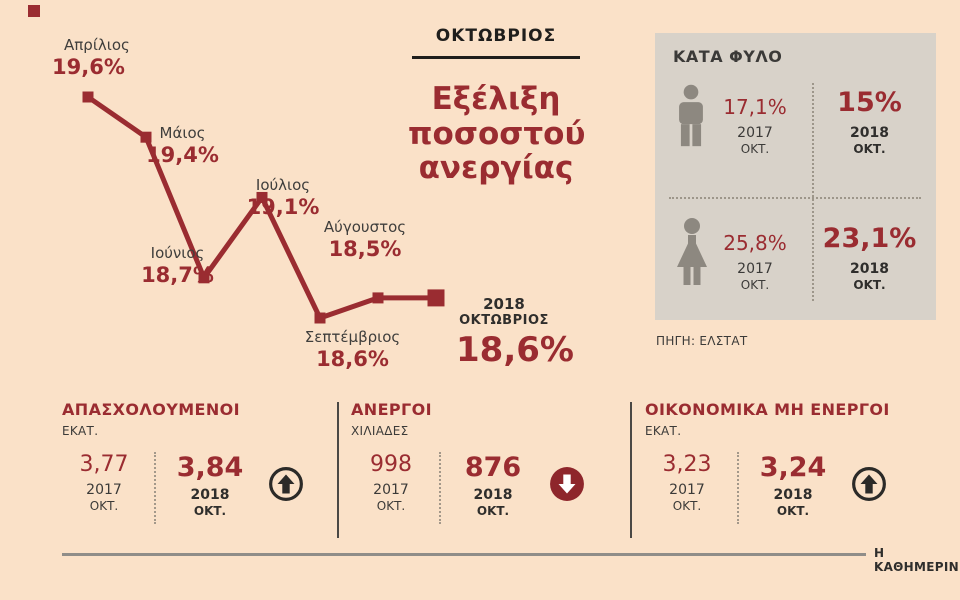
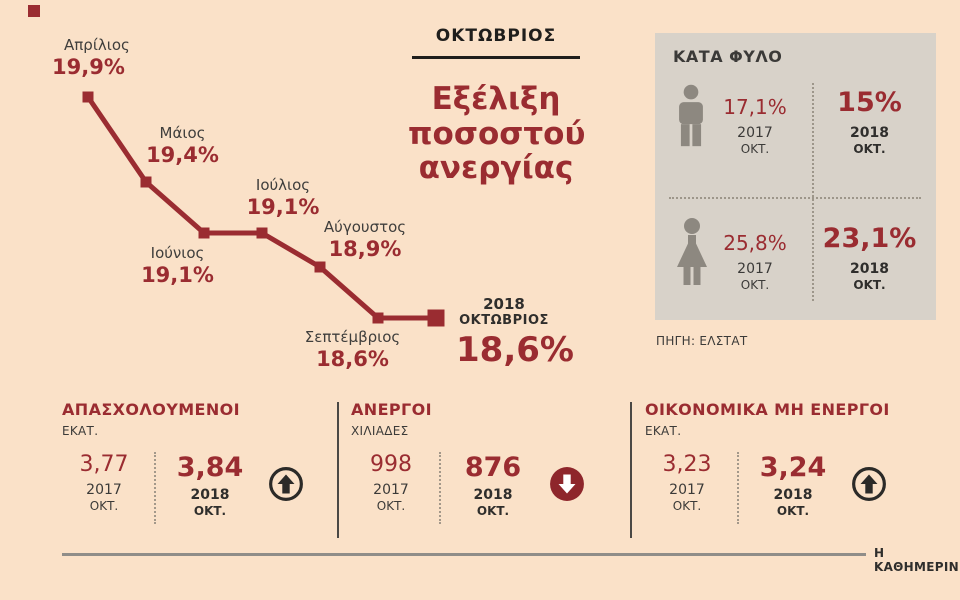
Απρίλιος: 19,6% -> 19,9%
Ιούνιος: 18,7% -> 19,1%
Αύγουστος: 18,5% -> 18,9%
